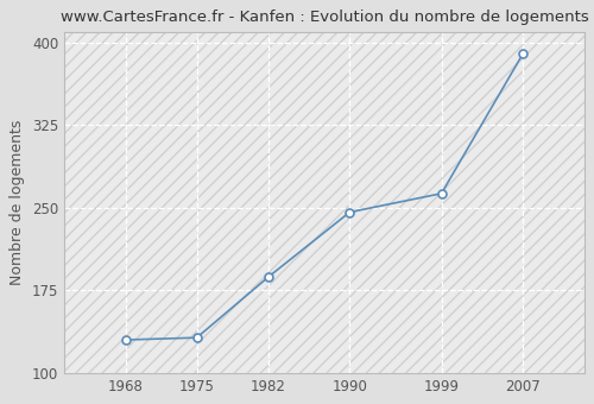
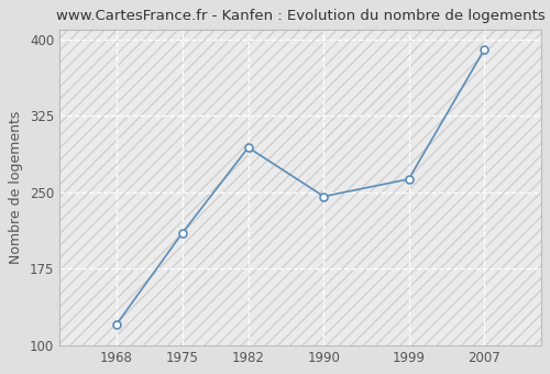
1968: 130 -> 120
1975: 132 -> 210
1982: 187 -> 294
